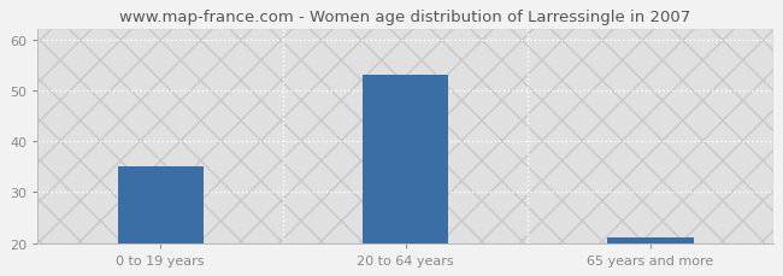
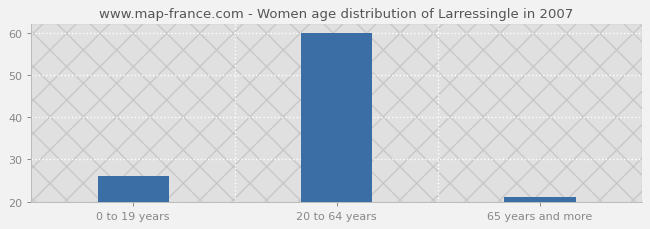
0 to 19 years: 35 -> 26
20 to 64 years: 53 -> 60
